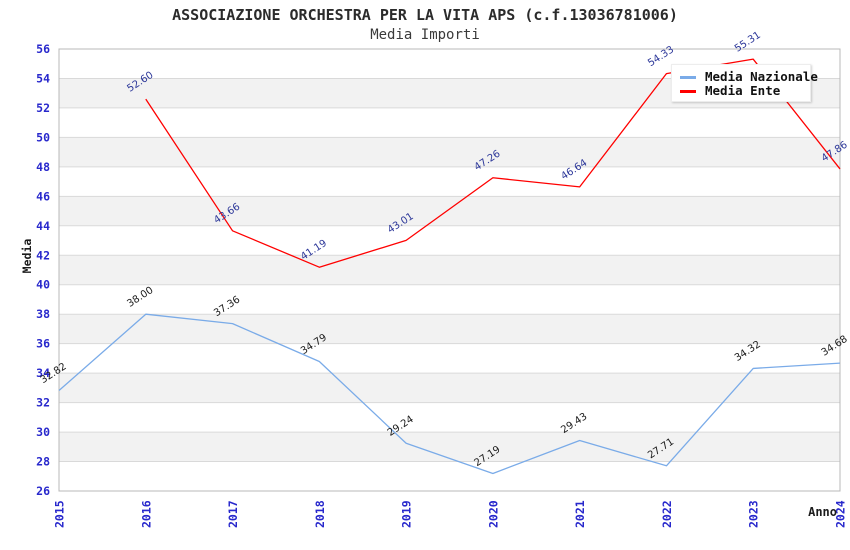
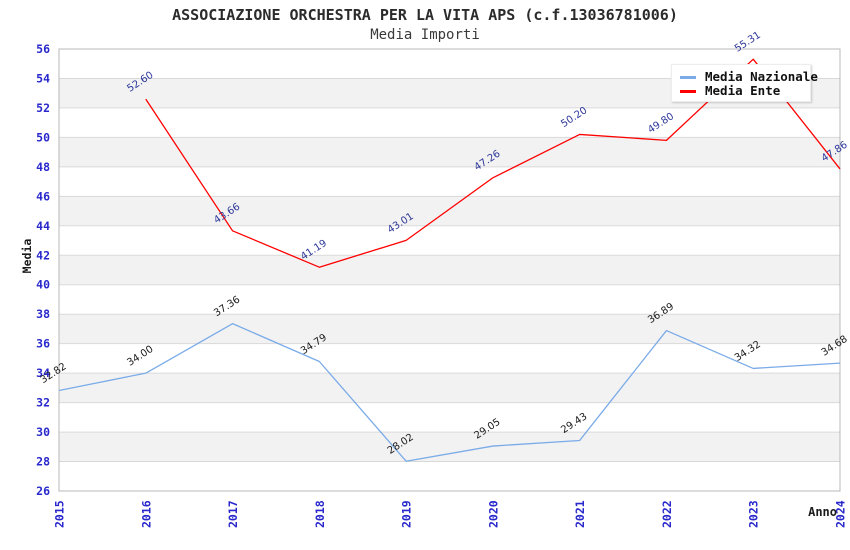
Media Nazionale/2016: 38.00 -> 34.00
Media Nazionale/2019: 29.24 -> 28.02
Media Nazionale/2020: 27.19 -> 29.05
Media Ente/2021: 46.64 -> 50.20
Media Nazionale/2022: 27.71 -> 36.89
Media Ente/2022: 54.33 -> 49.80
